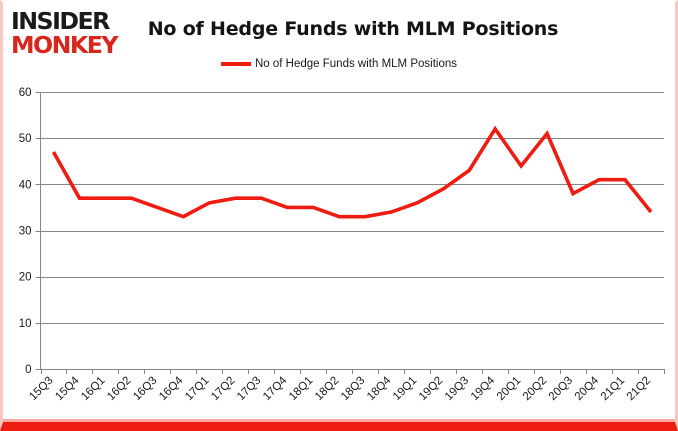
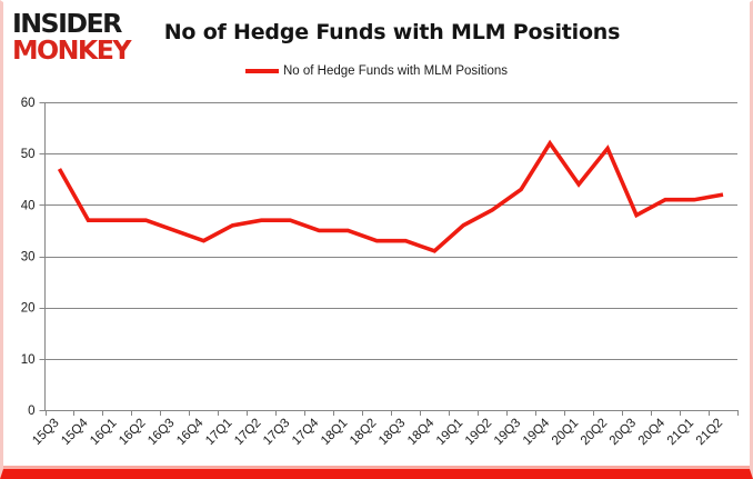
18Q4: 34 -> 31
21Q2: 34 -> 42
